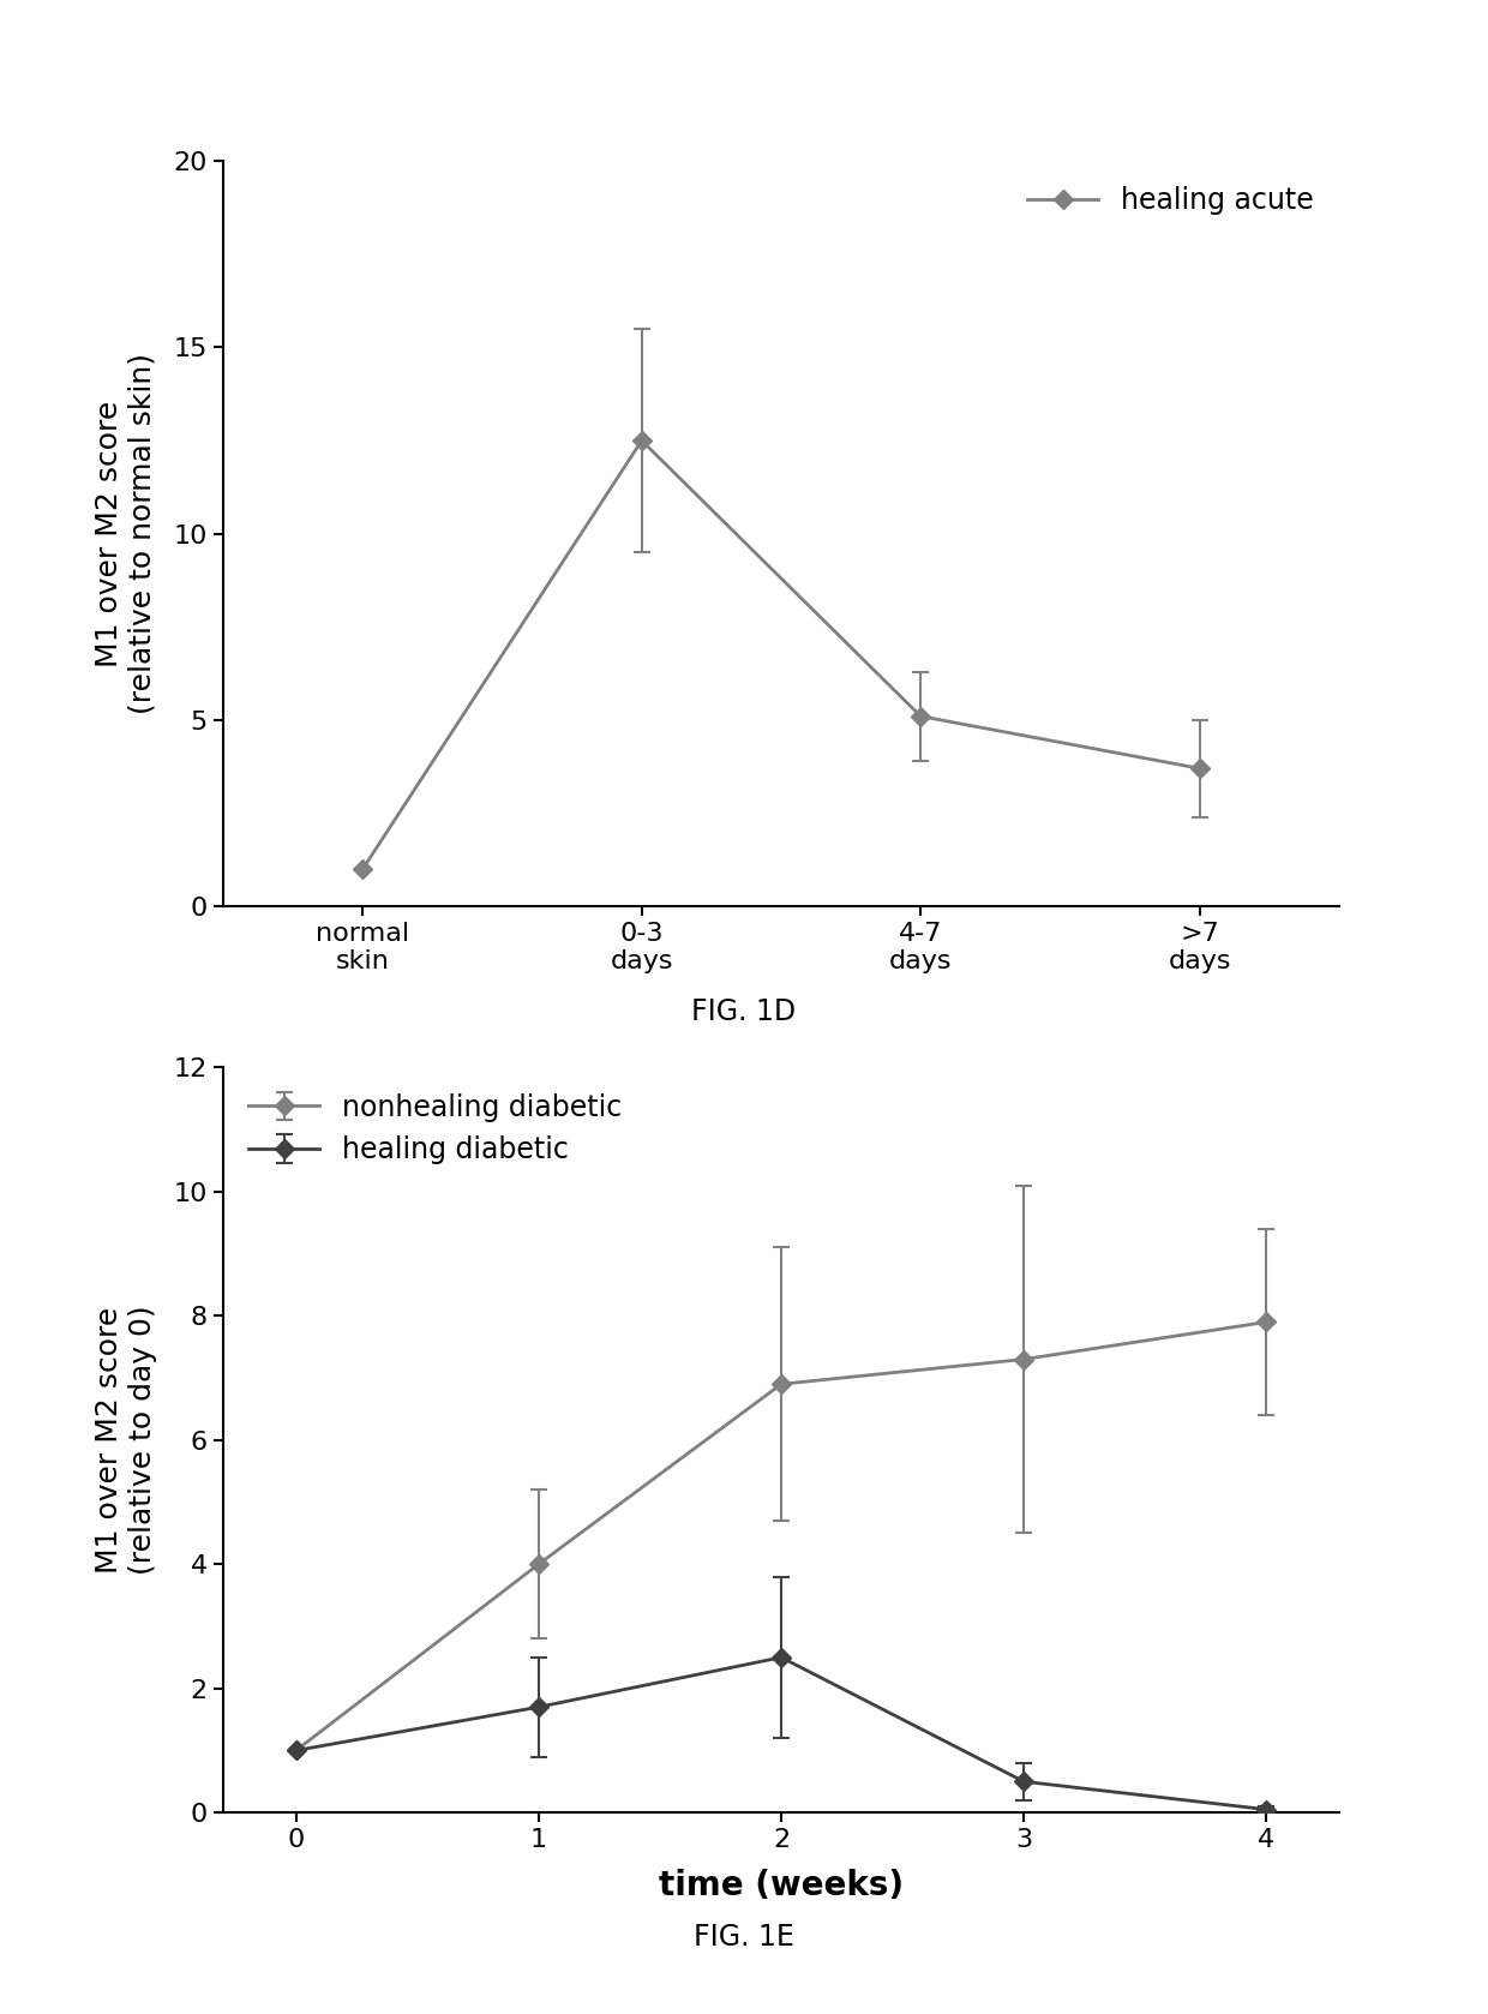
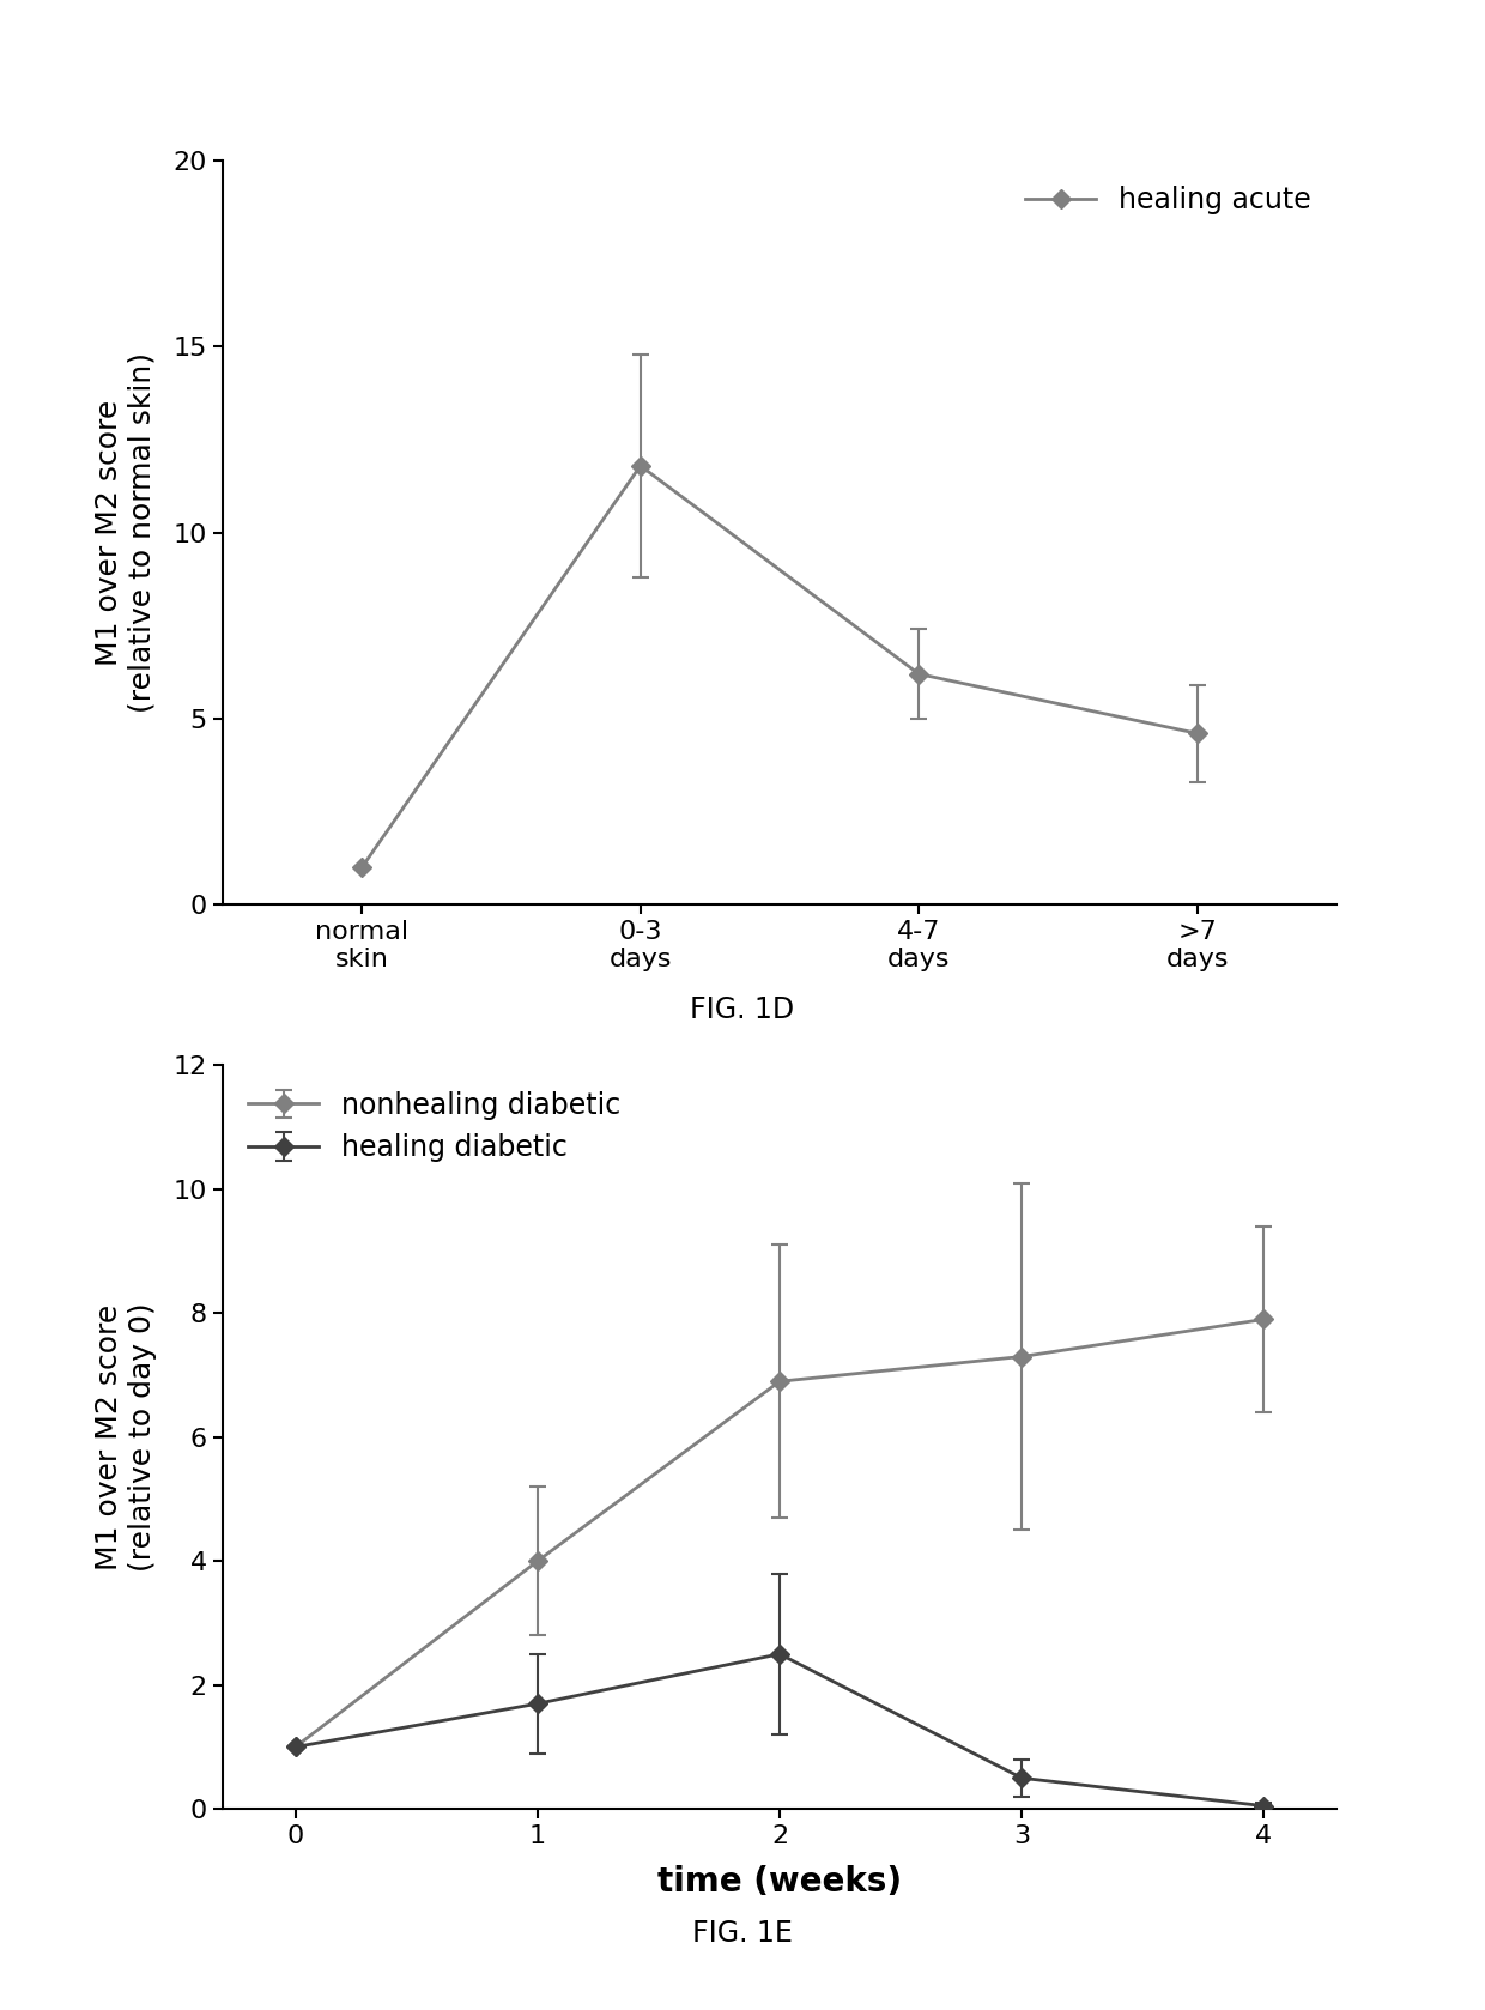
0-3 days: 12.5 -> 11.8
4-7 days: 5.1 -> 6.2
>7 days: 3.7 -> 4.6
